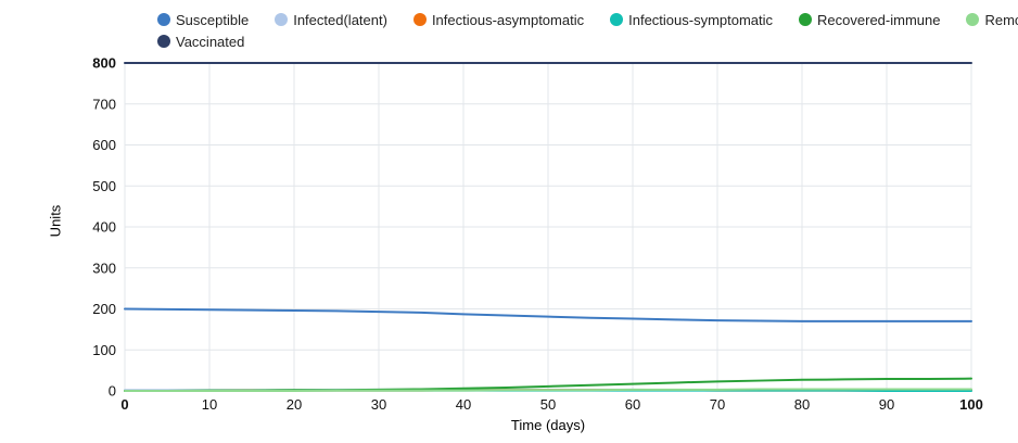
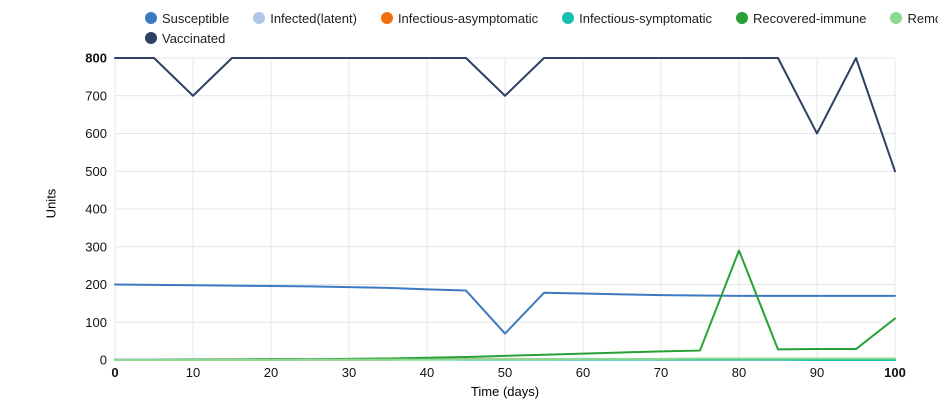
Vaccinated/10: 800 -> 700
Susceptible/50: 180 -> 70
Vaccinated/50: 800 -> 700
Recovered-immune/80: 30 -> 290
Vaccinated/90: 800 -> 600
Recovered-immune/100: 30 -> 110
Vaccinated/100: 800 -> 500
